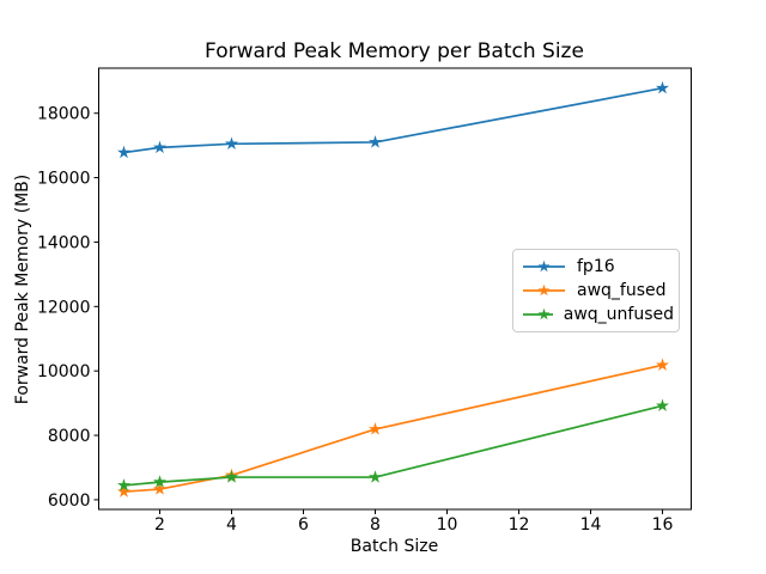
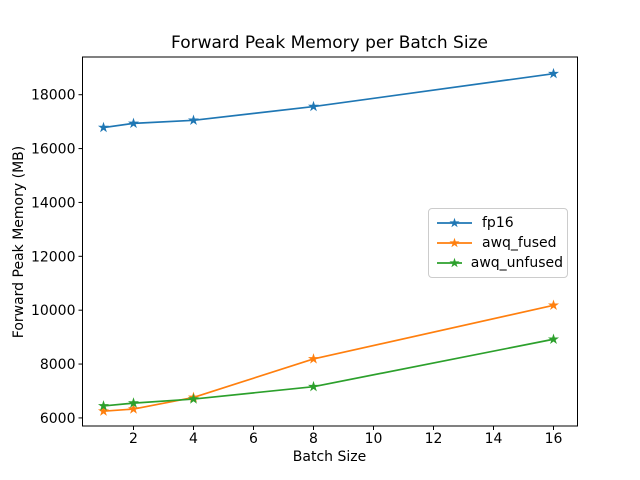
fp16/8: 17100 -> 17600
awq_unfused/8: 6700 -> 7200
